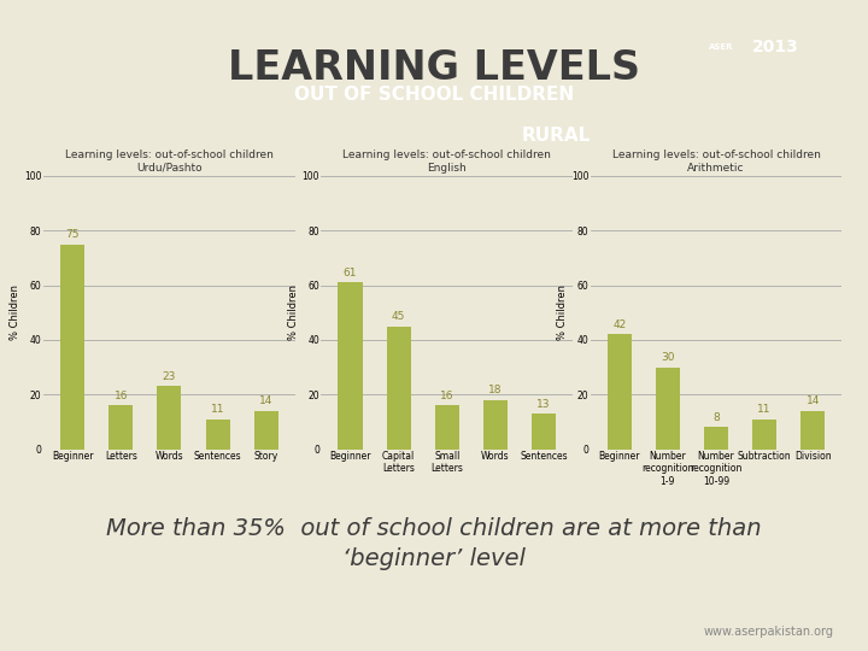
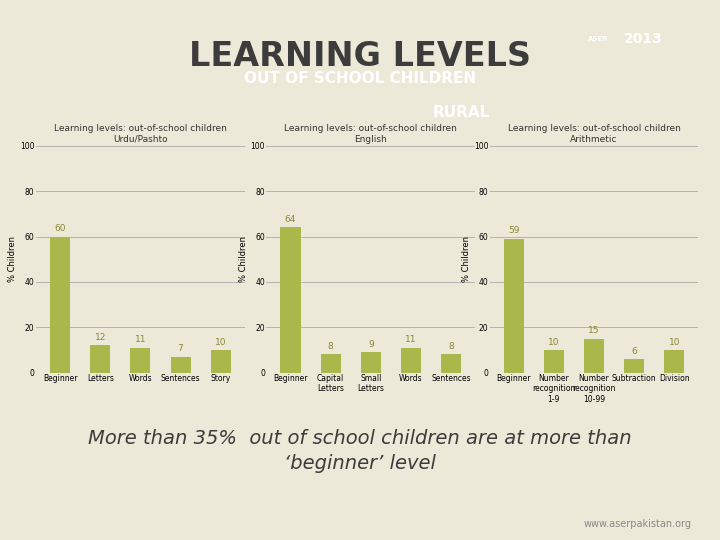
Learning levels: out-of-school children Urdu/Pashto/Beginner: 75 -> 60
Learning levels: out-of-school children Urdu/Pashto/Letters: 16 -> 12
Learning levels: out-of-school children Urdu/Pashto/Words: 23 -> 11
Learning levels: out-of-school children Urdu/Pashto/Sentences: 11 -> 7
Learning levels: out-of-school children Urdu/Pashto/Story: 14 -> 10
Learning levels: out-of-school children English/Beginner: 61 -> 64
Learning levels: out-of-school children English/Capital Letters: 45 -> 8
Learning levels: out-of-school children English/Small Letters: 16 -> 9
Learning levels: out-of-school children English/Words: 18 -> 11
Learning levels: out-of-school children English/Sentences: 13 -> 8
Learning levels: out-of-school children Arithmetic/Beginner: 42 -> 59
Learning levels: out-of-school children Arithmetic/Number recognition 1-9: 30 -> 10
Learning levels: out-of-school children Arithmetic/Number recognition 10-99: 8 -> 15
Learning levels: out-of-school children Arithmetic/Subtraction: 11 -> 6
Learning levels: out-of-school children Arithmetic/Division: 14 -> 10
